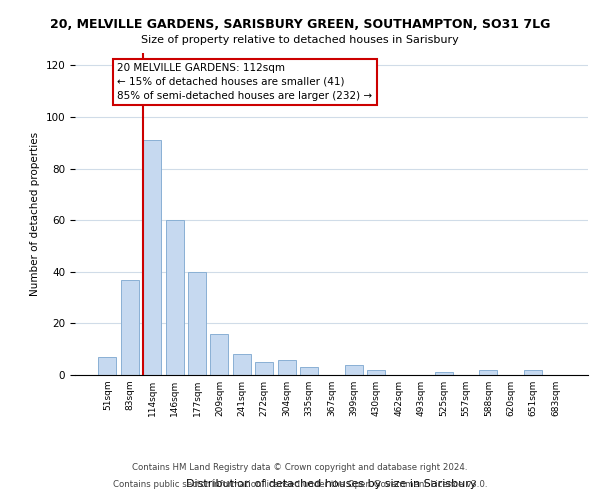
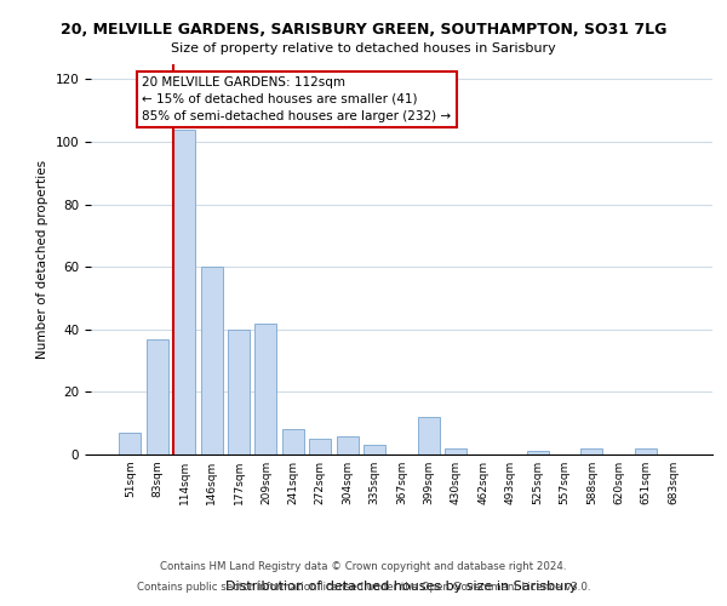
114sqm: 91 -> 104
209sqm: 16 -> 42
399sqm: 4 -> 12
